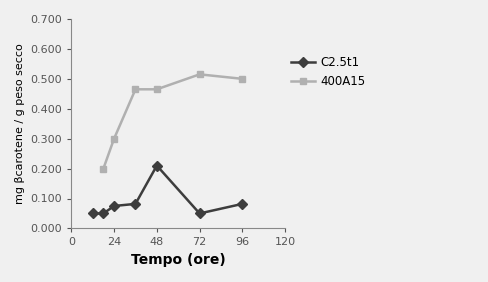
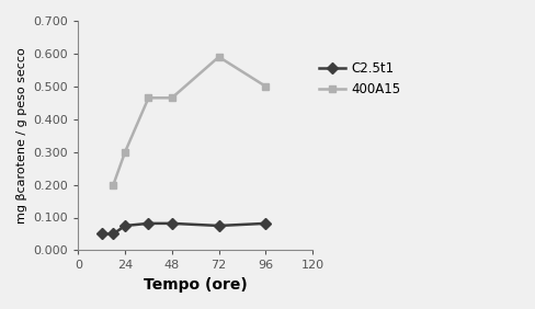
C2.5t1/48: 0.210 -> 0.082
C2.5t1/72: 0.050 -> 0.075
400A15/72: 0.515 -> 0.590
